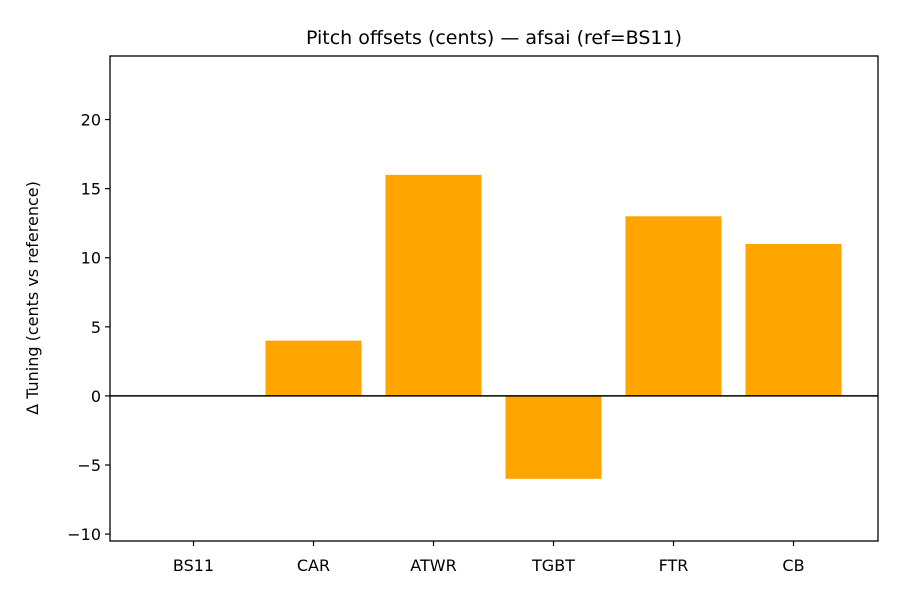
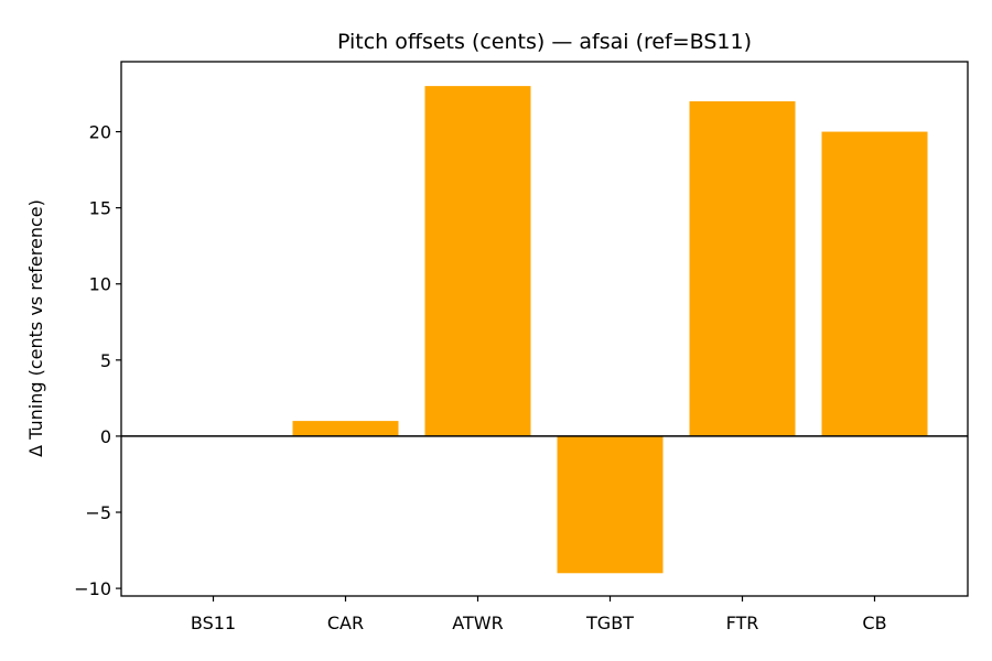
CAR: 4 -> 1
ATWR: 16 -> 23
TGBT: -6 -> -9
FTR: 13 -> 22
CB: 11 -> 20
